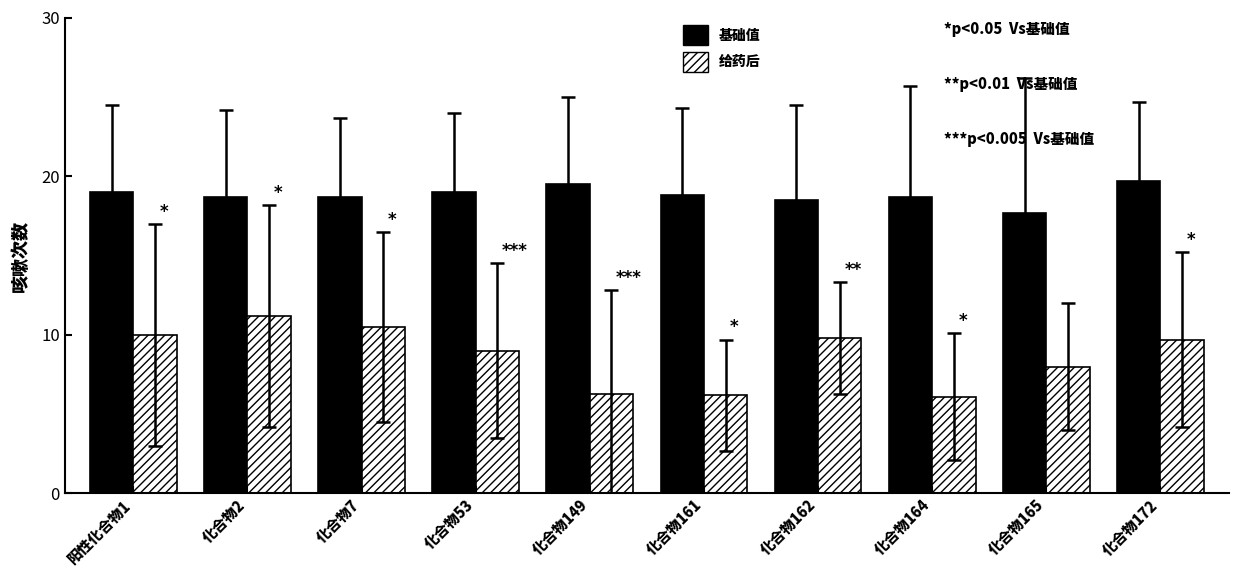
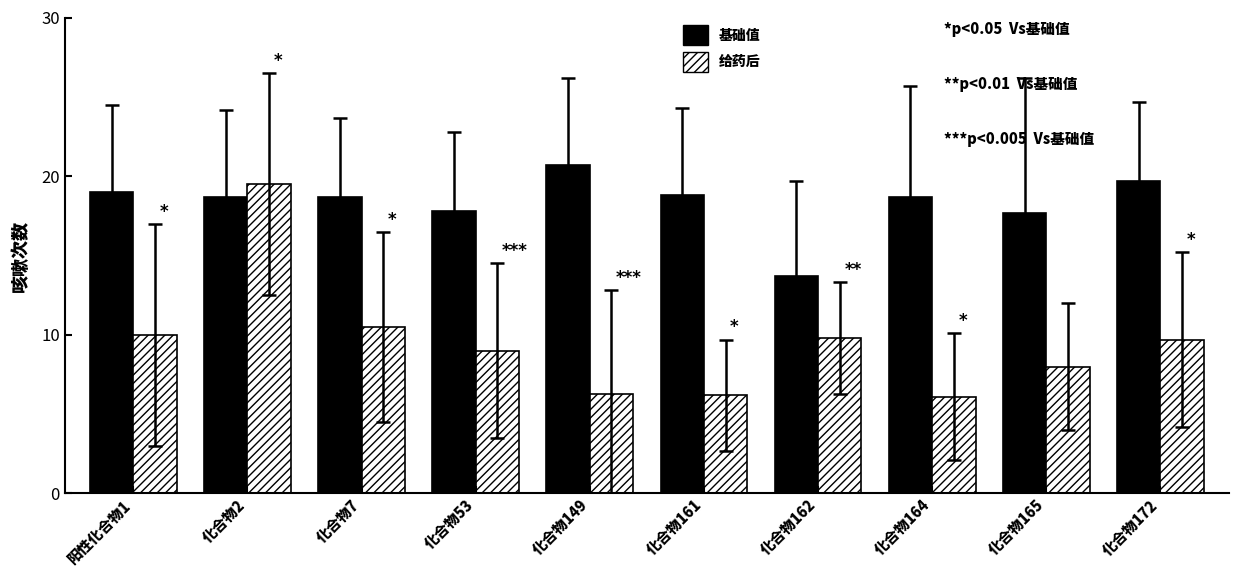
给药后/化合物2: 11.2 -> 19.5
基础值/化合物53: 19.0 -> 17.8
基础值/化合物149: 19.5 -> 20.7
基础值/化合物162: 18.5 -> 13.7
